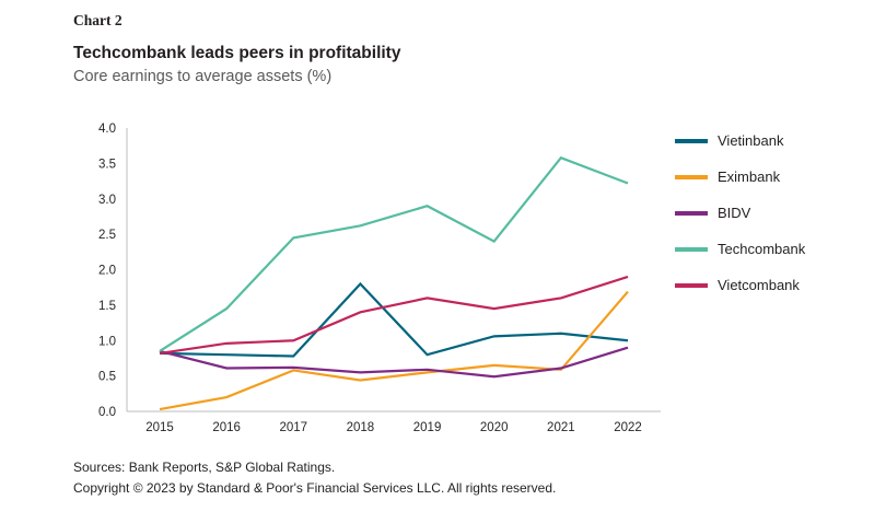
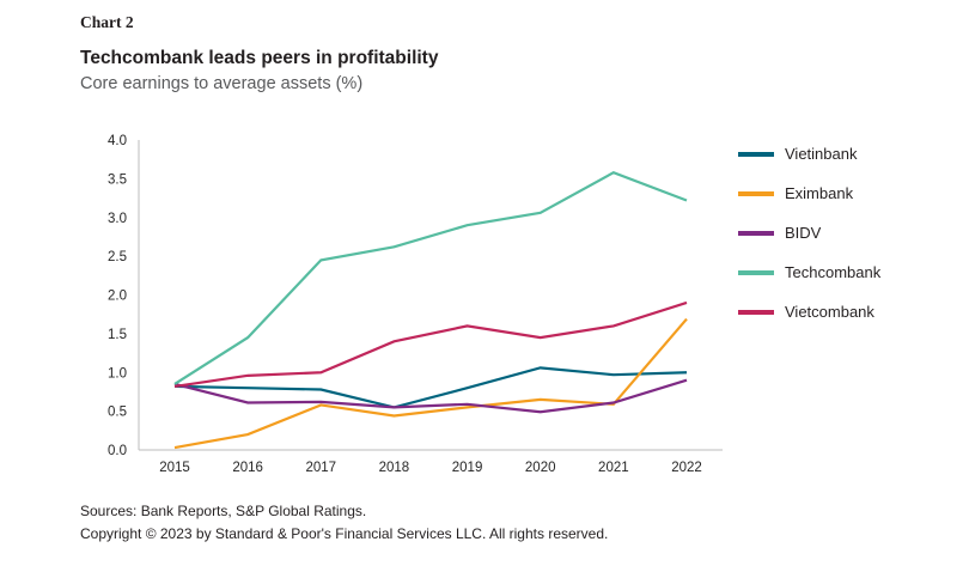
Vietinbank/2018: 1.8 -> 0.6
Techcombank/2020: 2.4 -> 3.1
Vietinbank/2021: 1.1 -> 1.0
